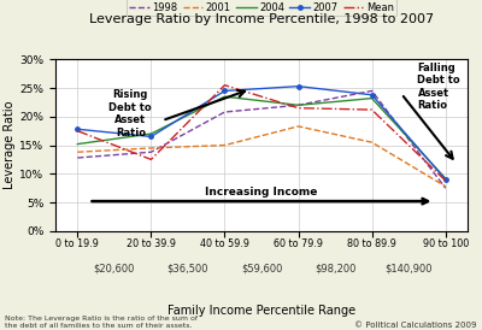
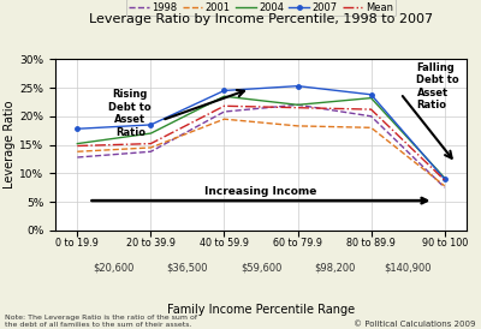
Mean/0 to 19.9: 17.5% -> 14.8%
2007/20 to 39.9: 16.5% -> 18.5%
Mean/20 to 39.9: 12.5% -> 15.2%
2001/40 to 59.9: 15.0% -> 19.5%
Mean/40 to 59.9: 25.5% -> 21.8%
1998/80 to 89.9: 24.5% -> 20.0%
2001/80 to 89.9: 15.5% -> 18.0%
